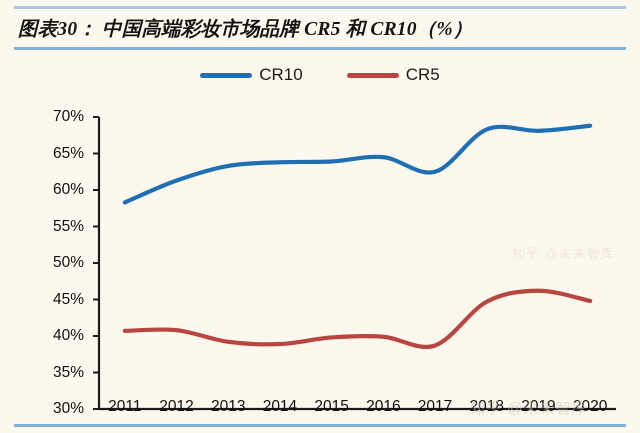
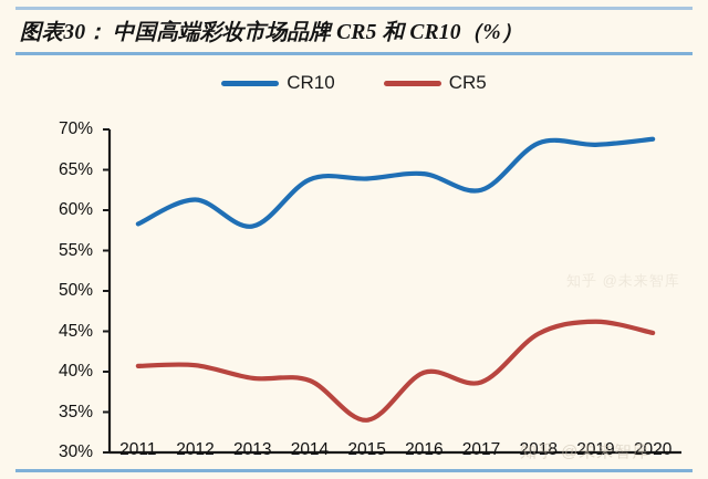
CR10/2013: 63% -> 58%
CR5/2015: 40% -> 34%
